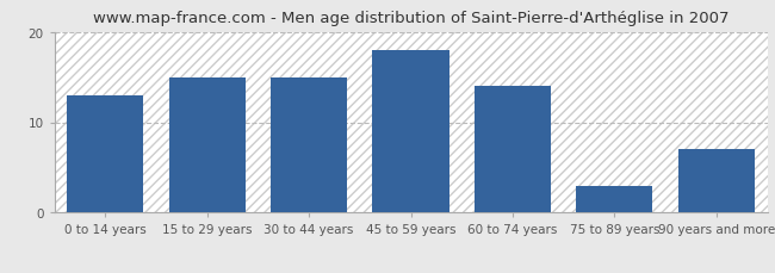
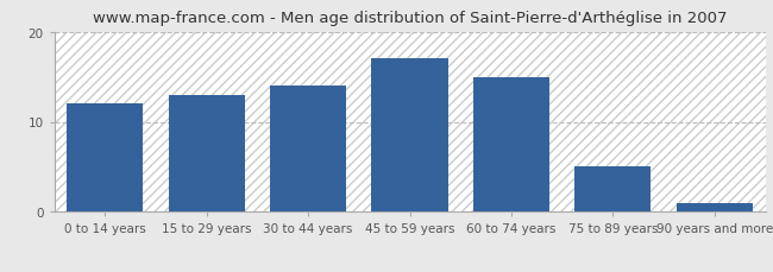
0 to 14 years: 13 -> 12
15 to 29 years: 15 -> 13
30 to 44 years: 15 -> 14
45 to 59 years: 18 -> 17
60 to 74 years: 14 -> 15
75 to 89 years: 3 -> 5
90 years and more: 7 -> 1
